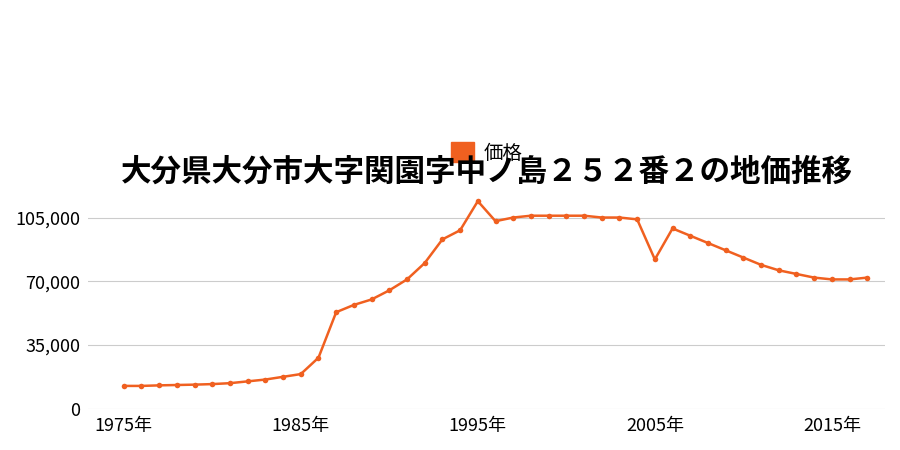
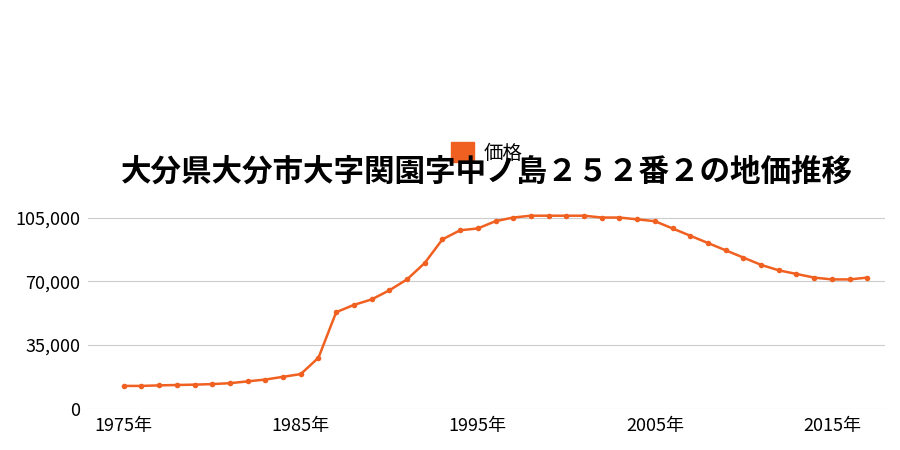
1995年: 114,000 -> 99,000
2005年: 82,000 -> 103,000
